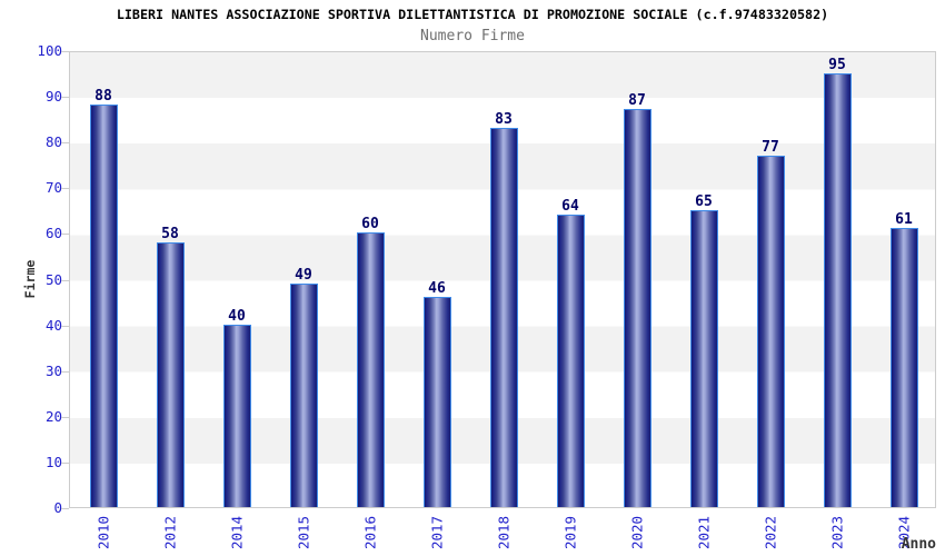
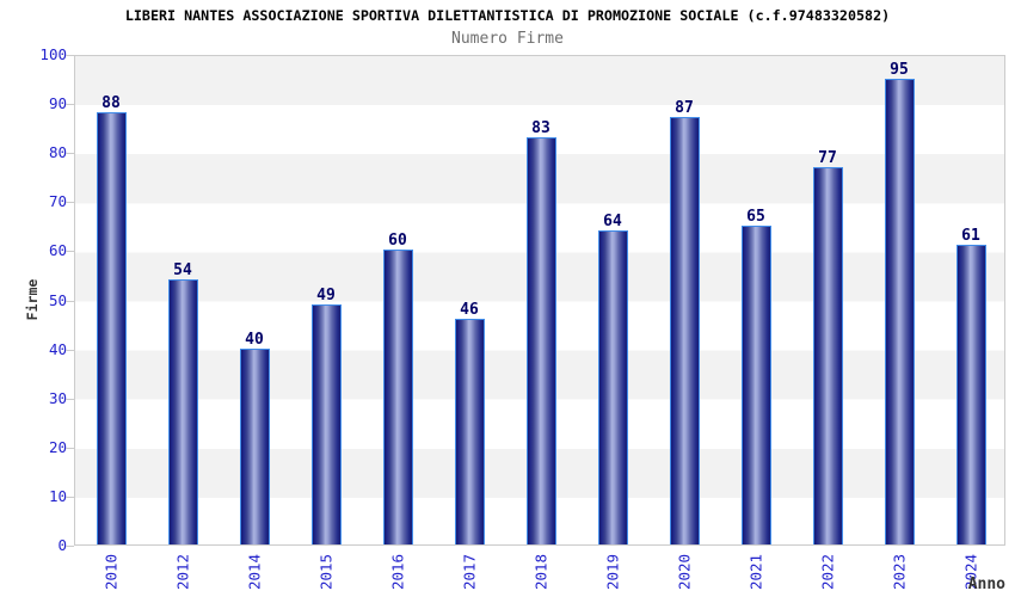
2012: 58 -> 54
